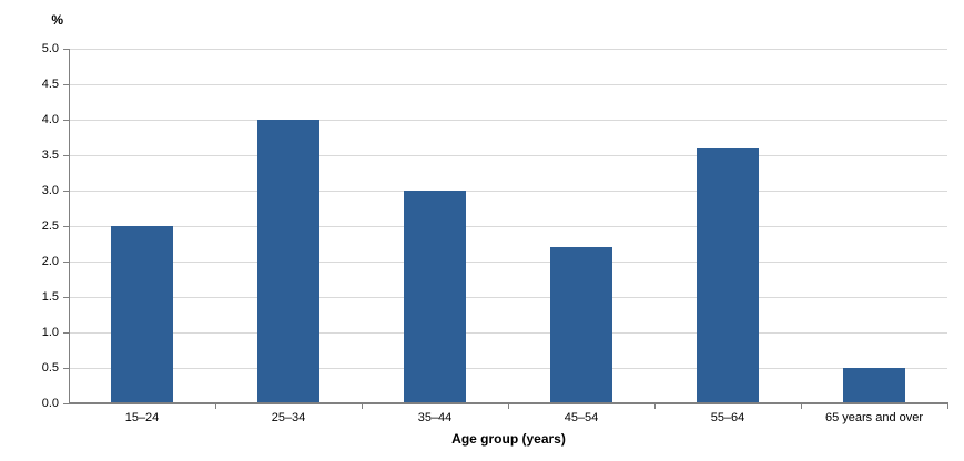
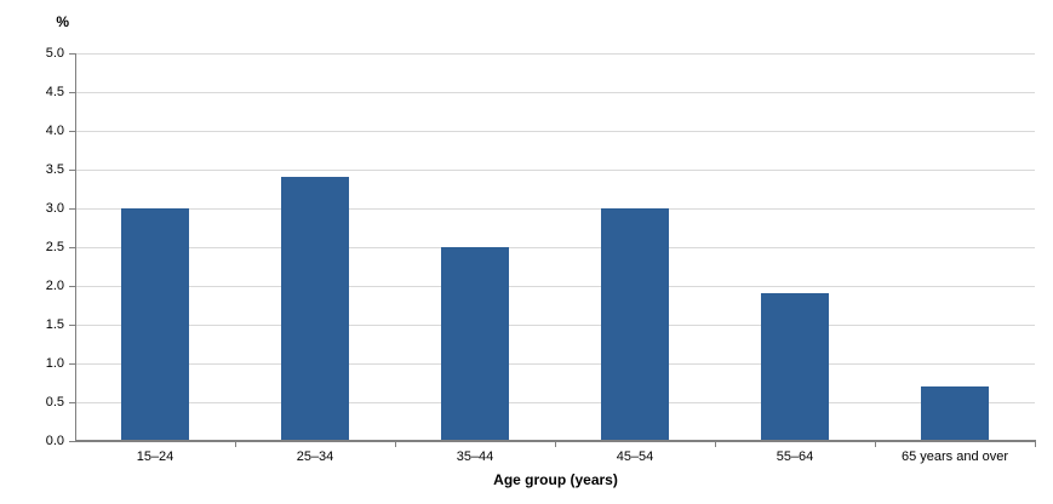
15–24: 2.5 -> 3.0
25–34: 4.0 -> 3.4
35–44: 3.0 -> 2.5
45–54: 2.2 -> 3.0
55–64: 3.6 -> 1.9
65 years and over: 0.5 -> 0.7
